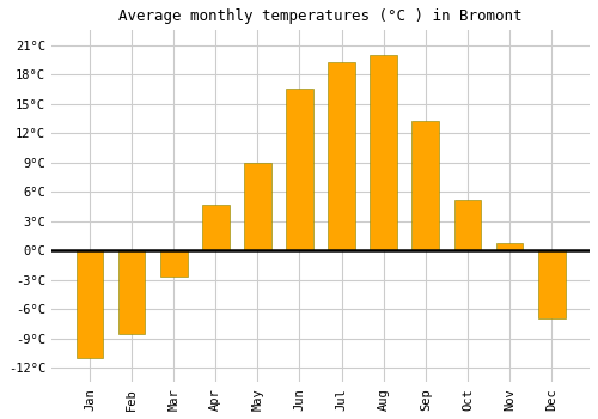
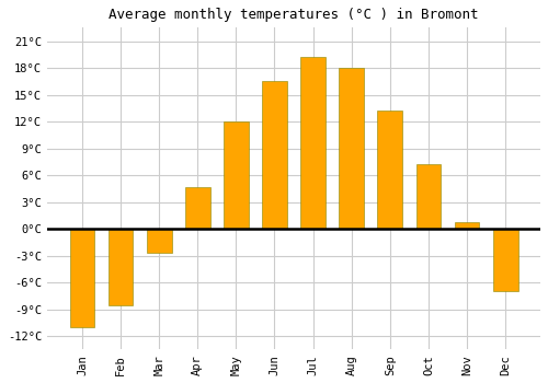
May: 9.0°C -> 12.0°C
Aug: 20.0°C -> 18.0°C
Oct: 5.2°C -> 7.2°C
